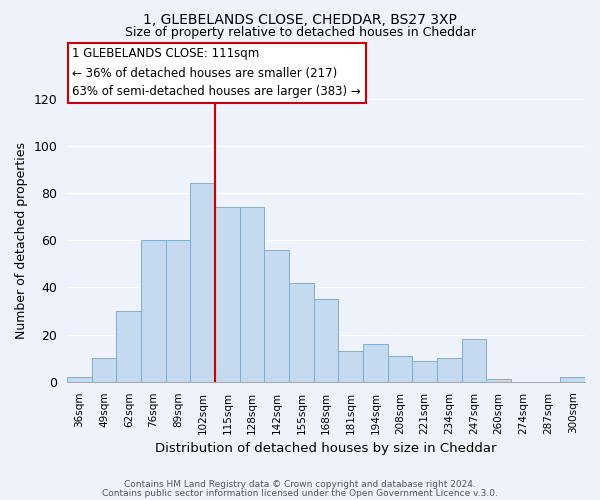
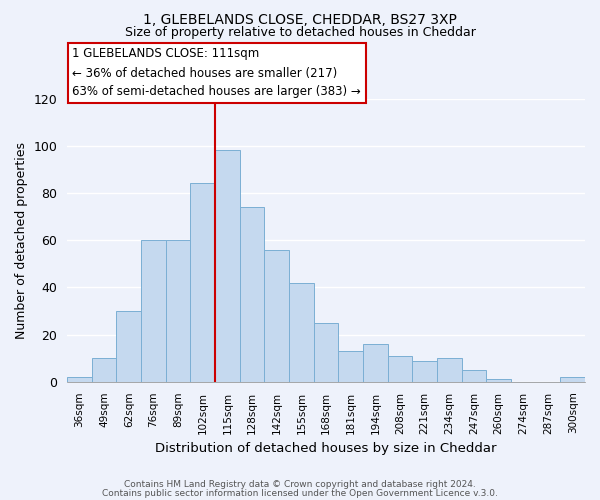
115sqm: 74 -> 98
168sqm: 35 -> 25
247sqm: 18 -> 5
